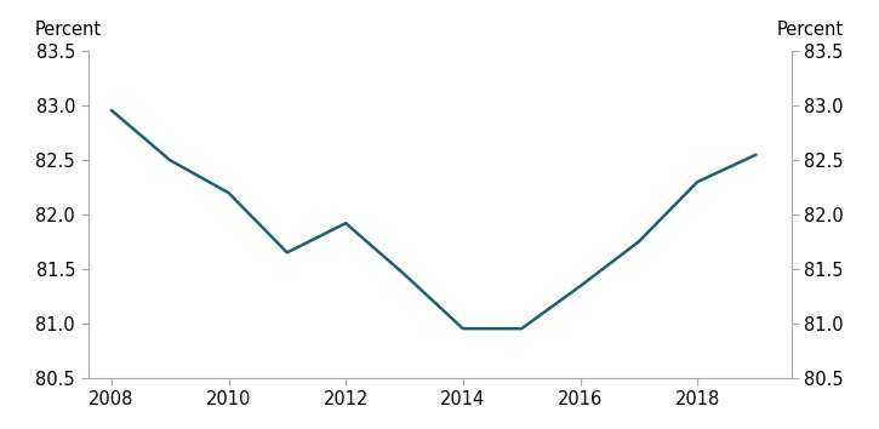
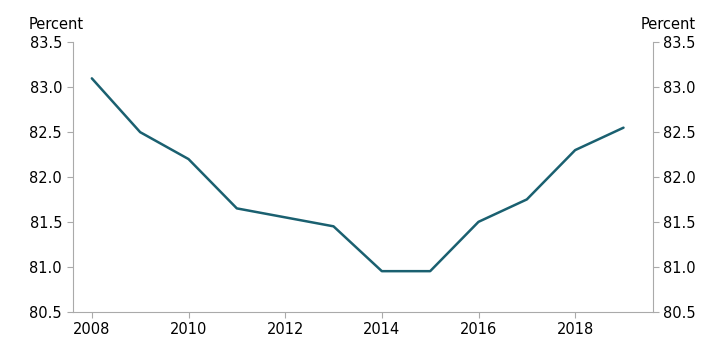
2008: 82.96 -> 83.10
2012: 81.92 -> 81.55
2016: 81.34 -> 81.50
